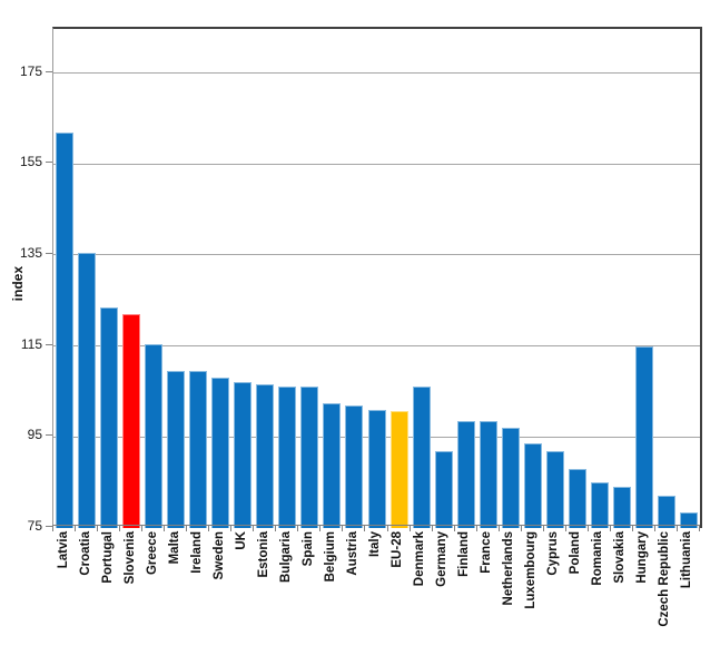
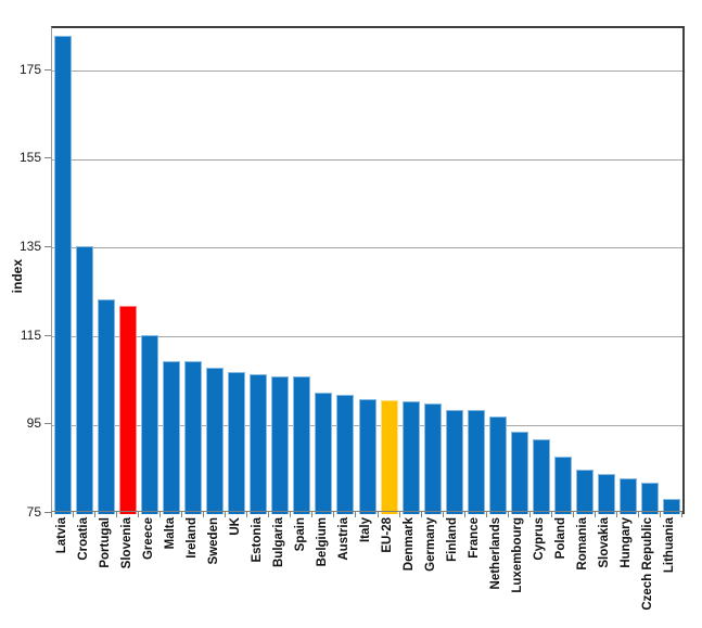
Latvia: 162 -> 183
Denmark: 106 -> 100
Germany: 92 -> 100
Hungary: 115 -> 83
